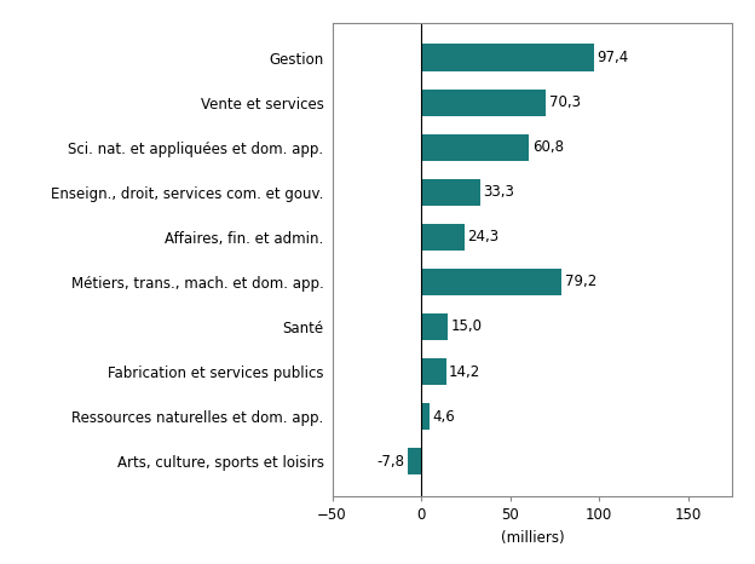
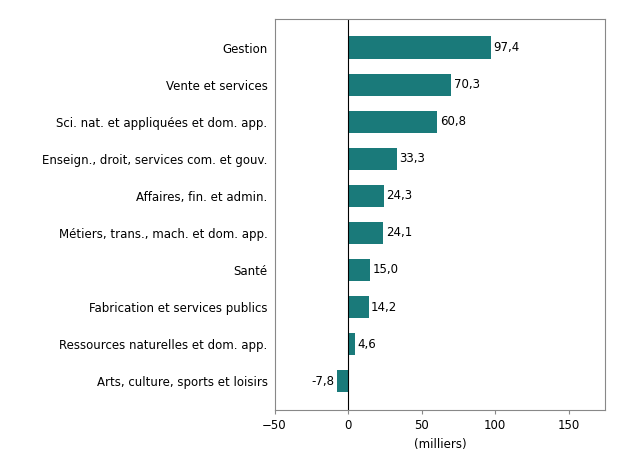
Métiers, trans., mach. et dom. app.: 79,2 -> 24,1
